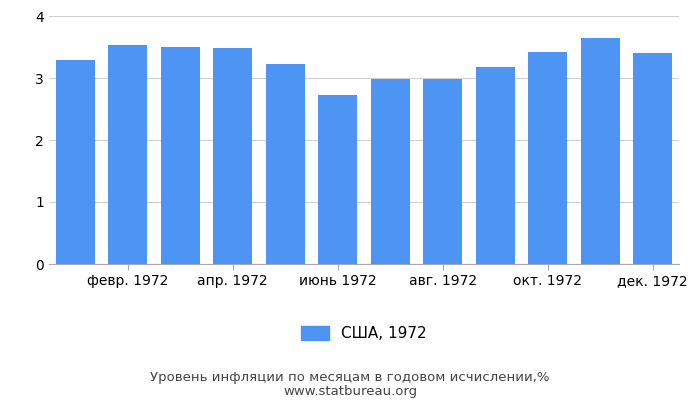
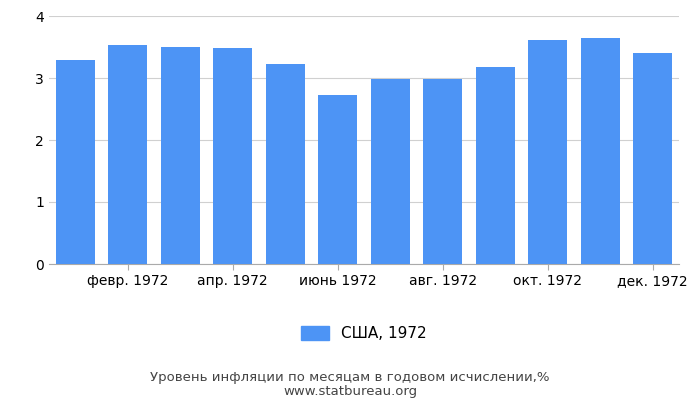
окт. 1972: 3.42 -> 3.62
